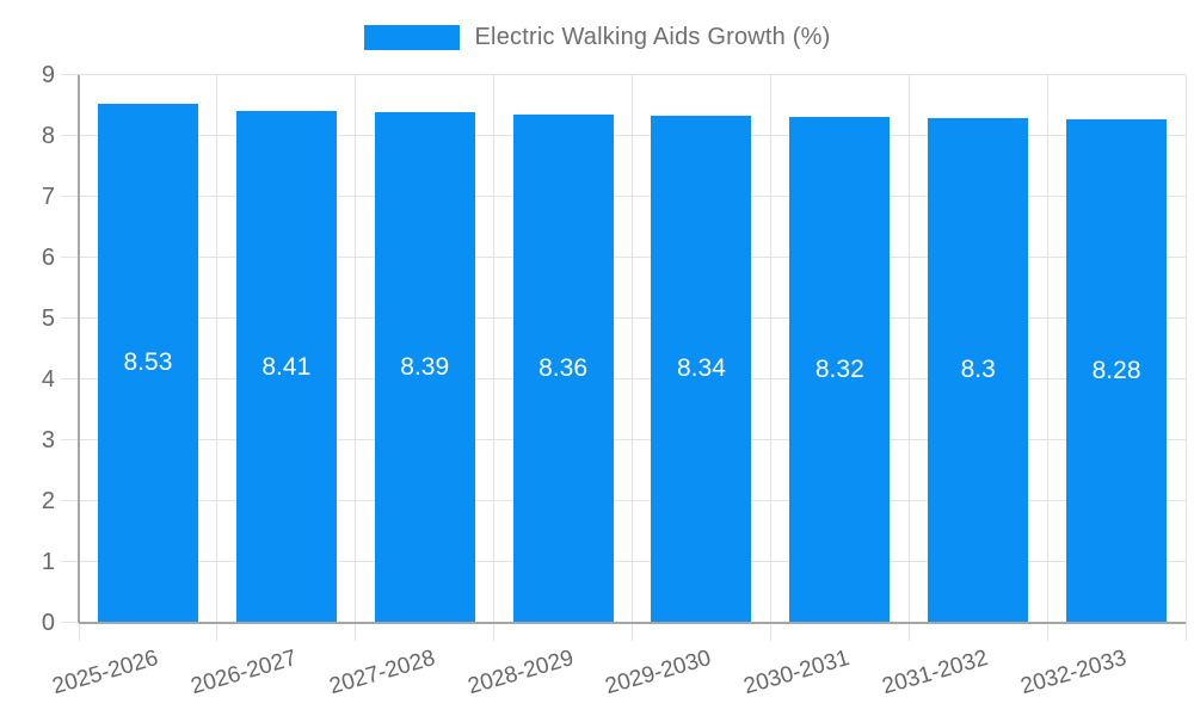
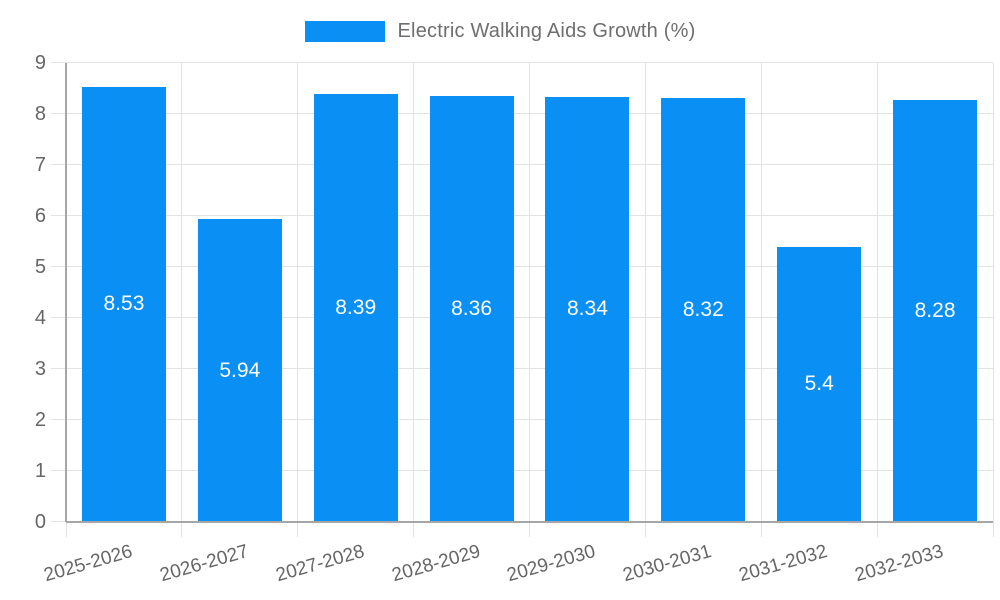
2026-2027: 8.41 -> 5.94
2031-2032: 8.3 -> 5.4
